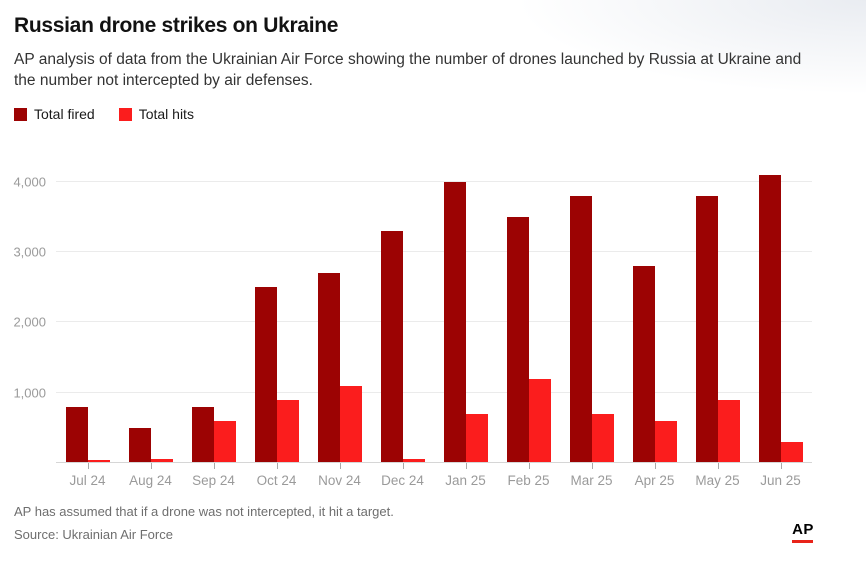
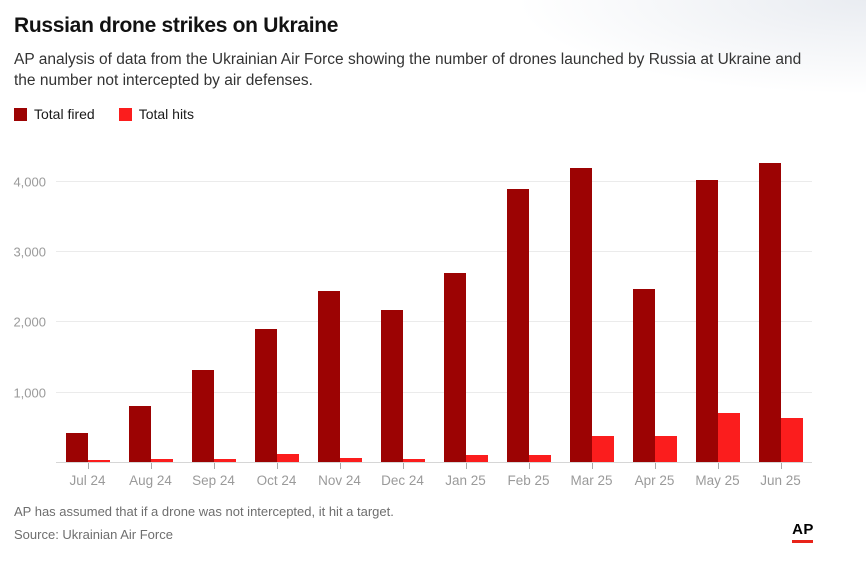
Total fired/Jul 24: 800 -> 400
Total fired/Aug 24: 500 -> 800
Total fired/Sep 24: 800 -> 1300
Total hits/Sep 24: 600 -> 100
Total fired/Oct 24: 2500 -> 1900
Total hits/Oct 24: 900 -> 100
Total fired/Nov 24: 2700 -> 2400
Total hits/Nov 24: 1100 -> 100
Total fired/Dec 24: 3300 -> 2200
Total fired/Jan 25: 4000 -> 2700
Total hits/Jan 25: 700 -> 100
Total fired/Feb 25: 3500 -> 3900
Total hits/Feb 25: 1200 -> 100
Total fired/Mar 25: 3800 -> 4200
Total hits/Mar 25: 700 -> 400
Total fired/Apr 25: 2800 -> 2500
Total hits/Apr 25: 600 -> 400
Total fired/May 25: 3800 -> 4000
Total hits/May 25: 900 -> 700
Total fired/Jun 25: 4100 -> 4300
Total hits/Jun 25: 300 -> 600
